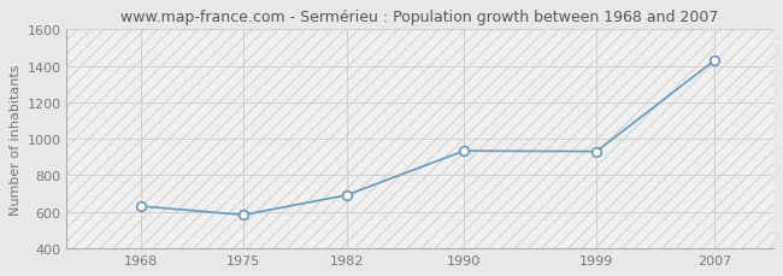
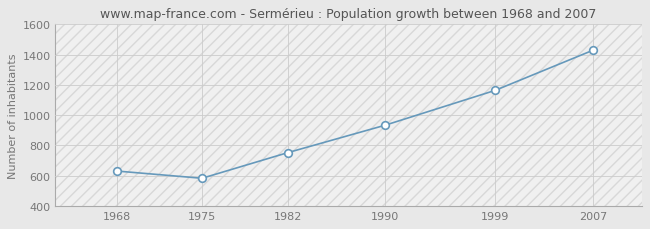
1982: 690 -> 750
1999: 930 -> 1160
